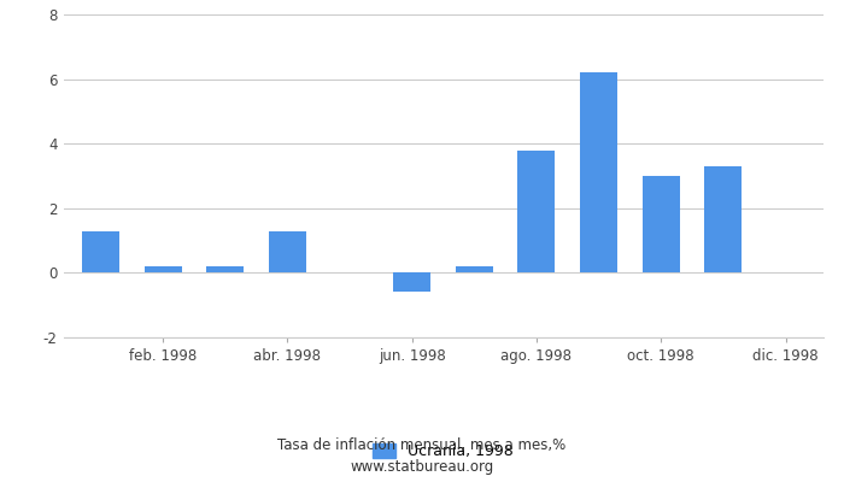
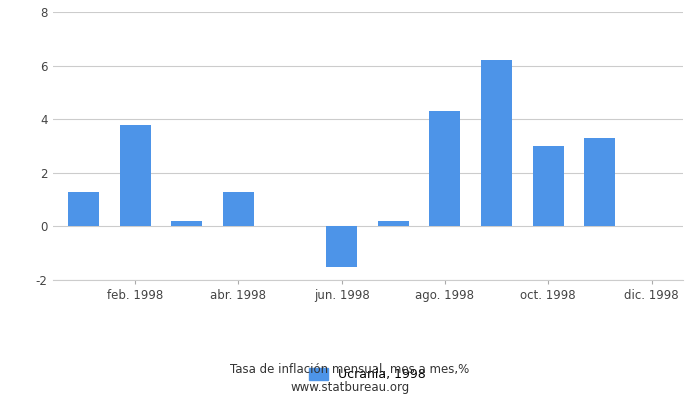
feb. 1998: 0.2 -> 3.8
jun. 1998: -0.6 -> -1.5
ago. 1998: 3.8 -> 4.3
